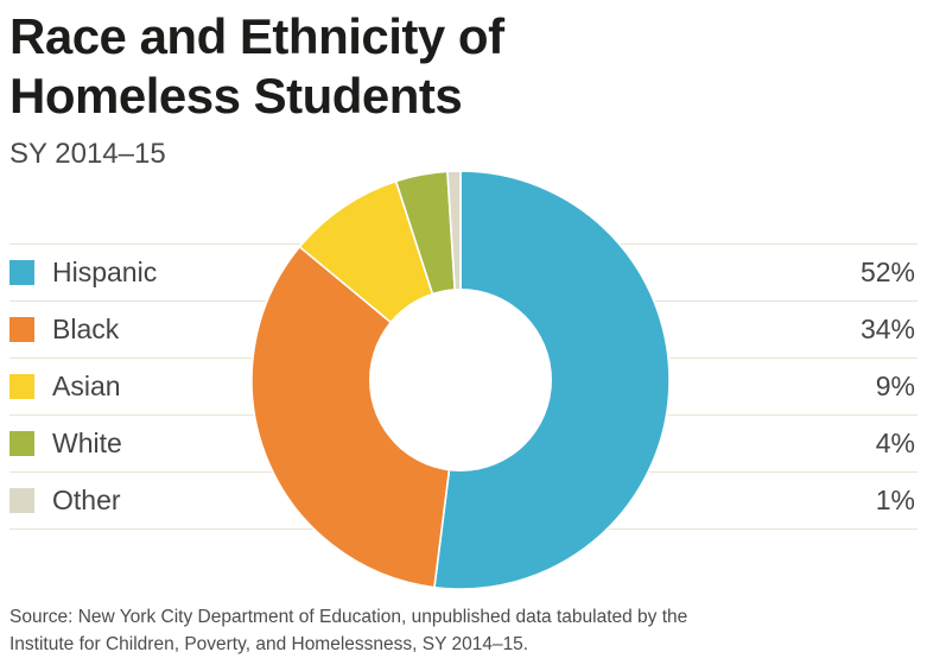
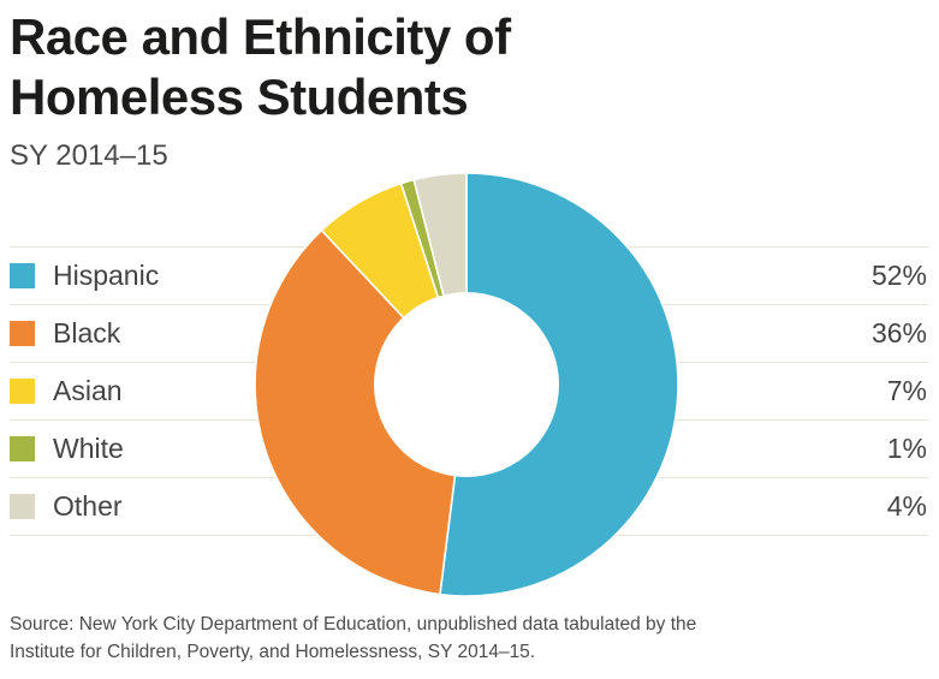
Black: 34% -> 36%
Asian: 9% -> 7%
White: 4% -> 1%
Other: 1% -> 4%
